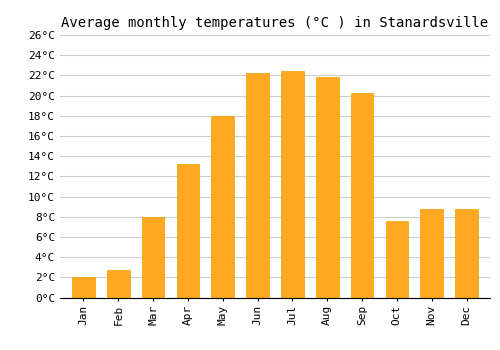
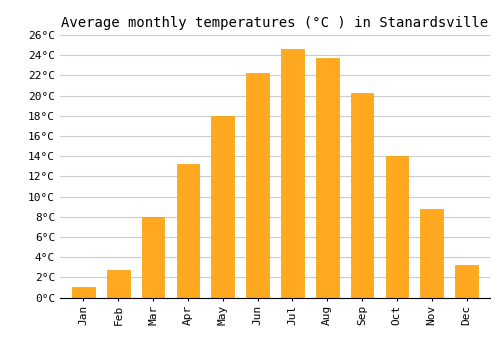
Jan: 2.0°C -> 1.0°C
Jul: 22.4°C -> 24.6°C
Aug: 21.8°C -> 23.7°C
Oct: 7.6°C -> 14.0°C
Dec: 8.8°C -> 3.2°C
